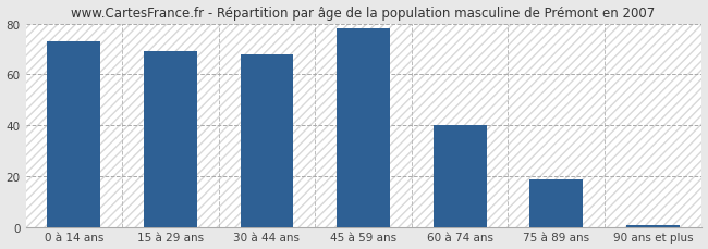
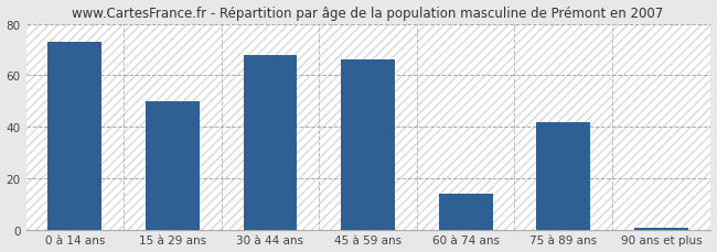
15 à 29 ans: 69 -> 50
45 à 59 ans: 78 -> 66
60 à 74 ans: 40 -> 14
75 à 89 ans: 19 -> 42
